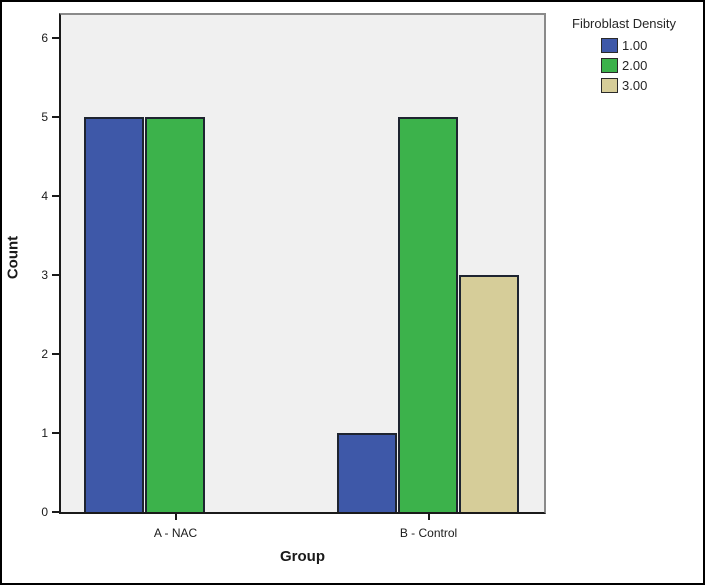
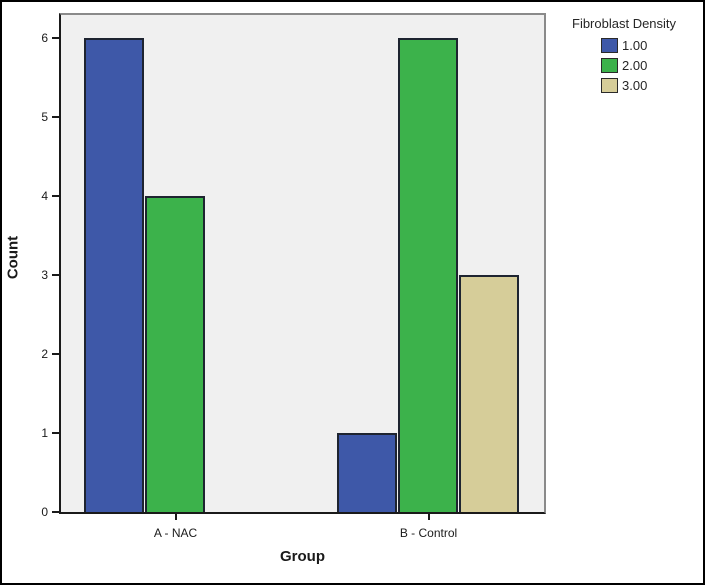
1.00/A - NAC: 5 -> 6
2.00/A - NAC: 5 -> 4
2.00/B - Control: 5 -> 6
